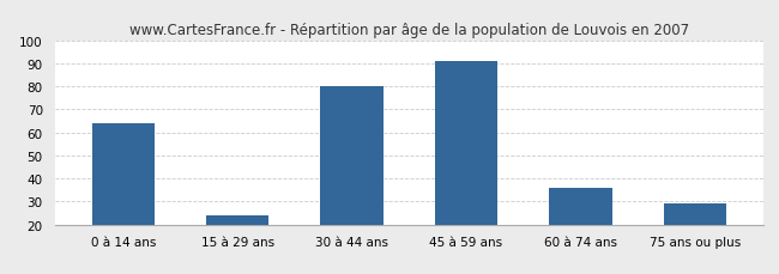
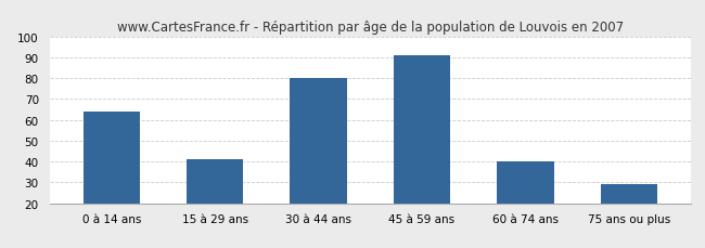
15 à 29 ans: 24 -> 41
60 à 74 ans: 36 -> 40
